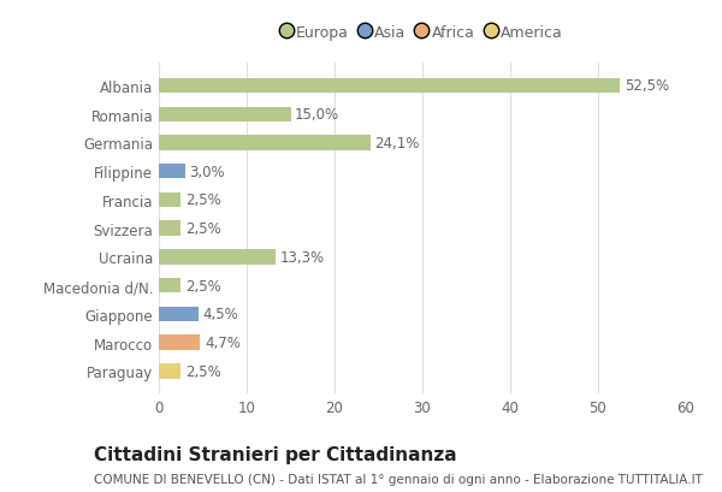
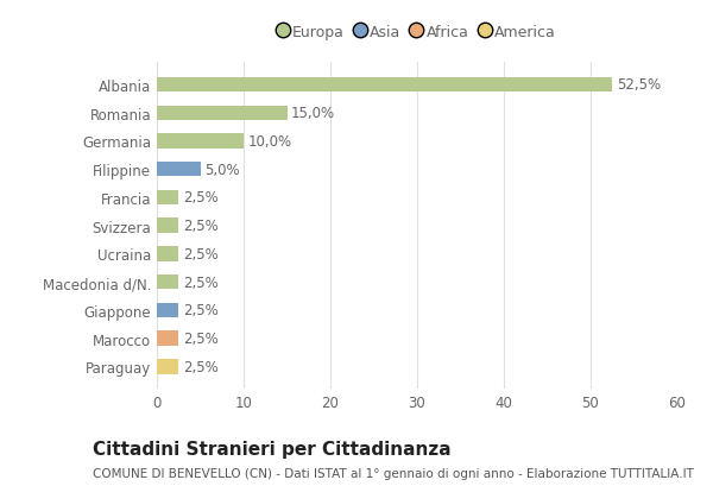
Germania: 24,1% -> 10,0%
Filippine: 3,0% -> 5,0%
Ucraina: 13,3% -> 2,5%
Giappone: 4,5% -> 2,5%
Marocco: 4,7% -> 2,5%
